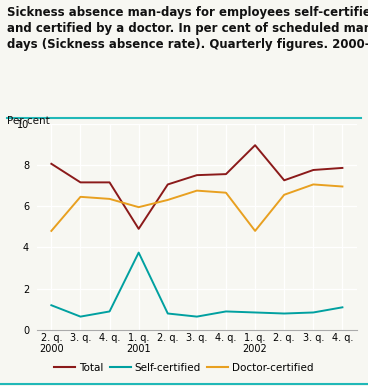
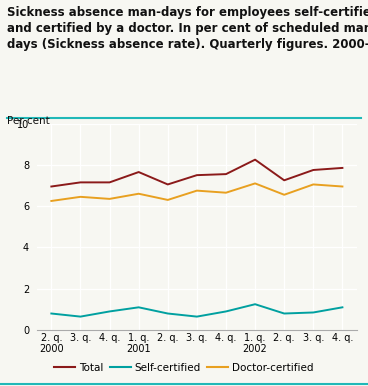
Total/2. q. 2000: 8.05 -> 6.95
Self-certified/2. q. 2000: 1.20 -> 0.80
Doctor-certified/2. q. 2000: 4.80 -> 6.25
Total/1. q. 2001: 4.90 -> 7.65
Self-certified/1. q. 2001: 3.75 -> 1.10
Doctor-certified/1. q. 2001: 5.95 -> 6.60
Total/1. q. 2002: 8.95 -> 8.25
Self-certified/1. q. 2002: 0.85 -> 1.25
Doctor-certified/1. q. 2002: 4.80 -> 7.10
